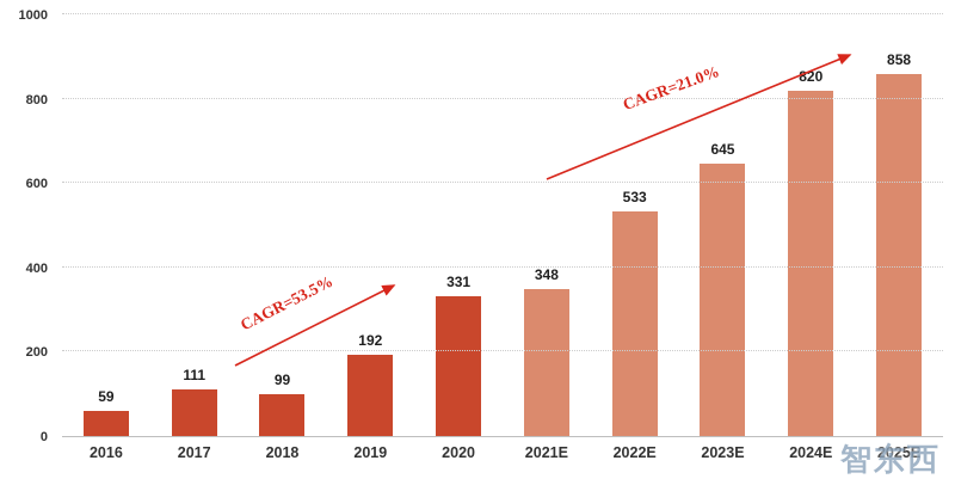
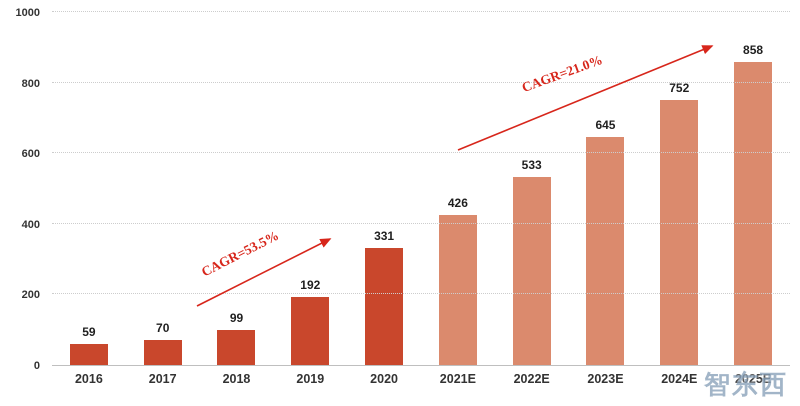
2017: 111 -> 70
2021E: 348 -> 426
2024E: 820 -> 752
